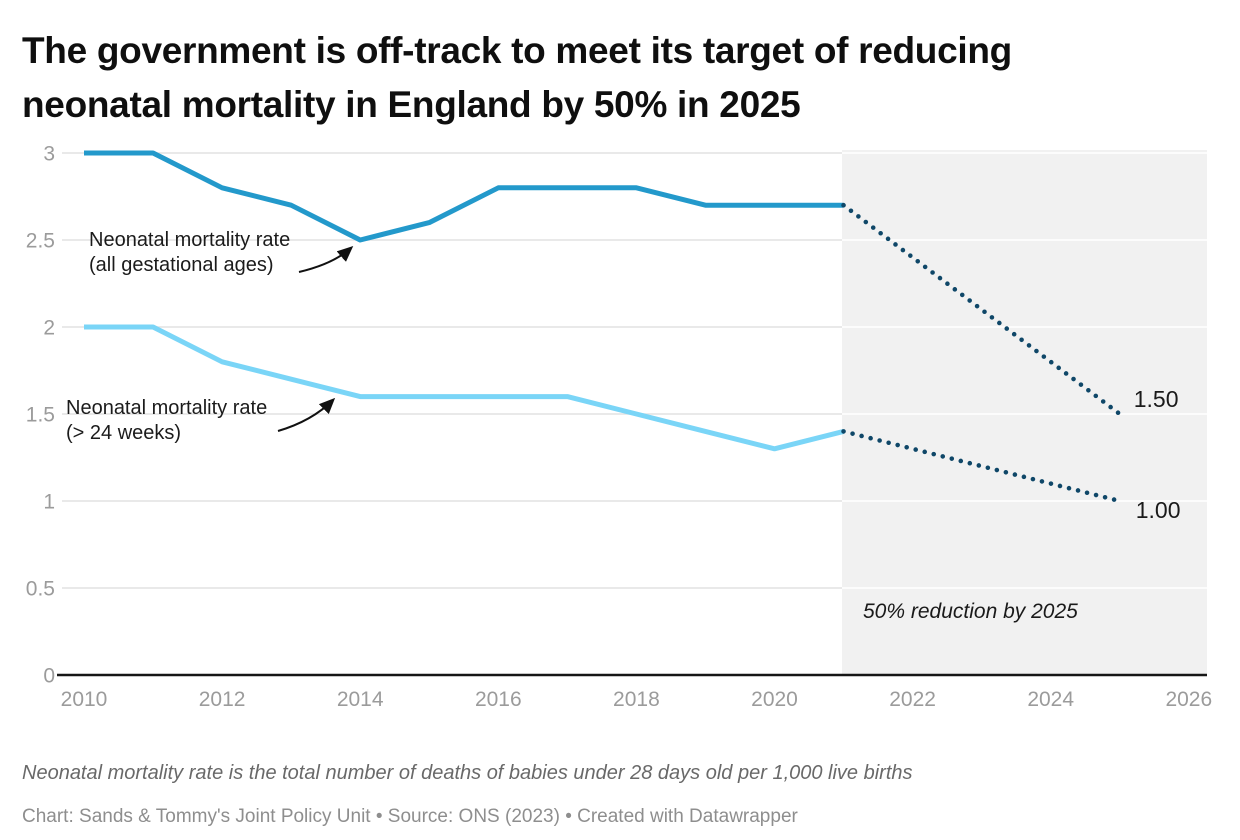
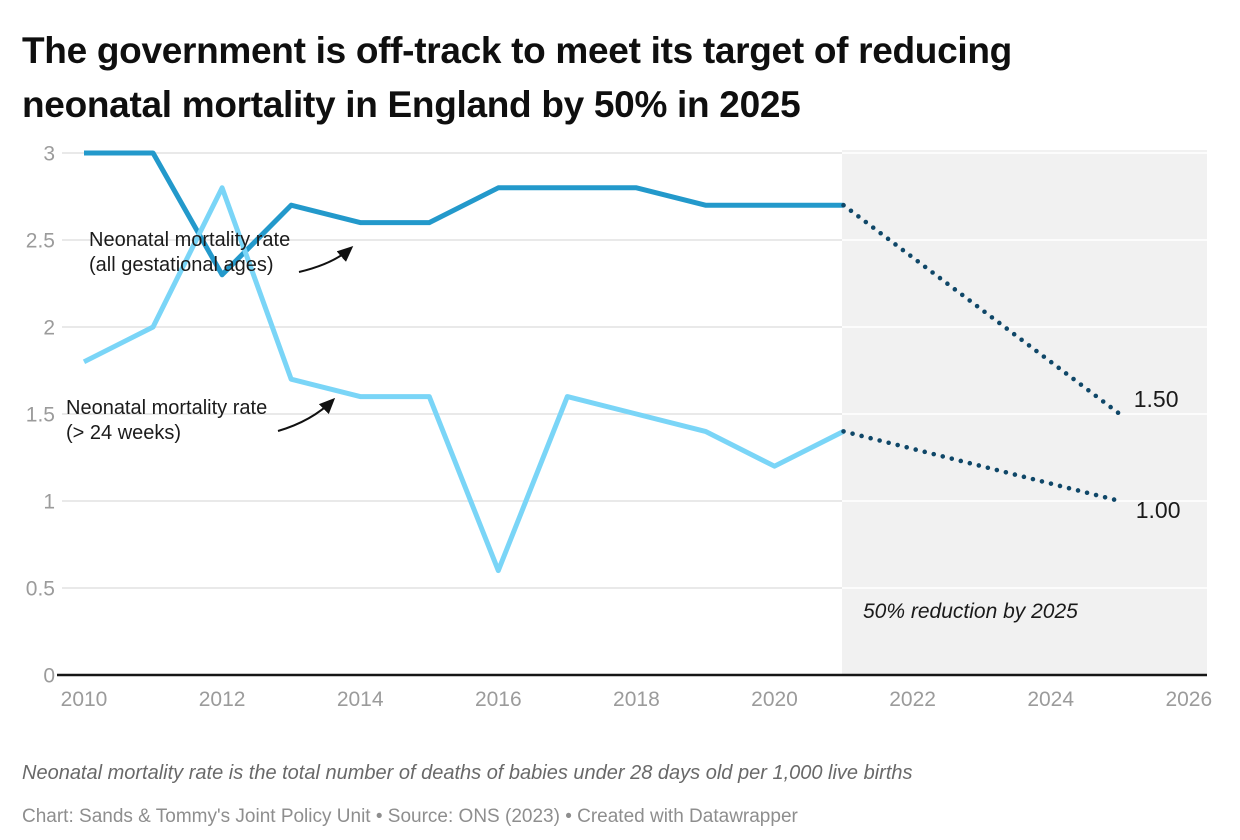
Neonatal mortality rate (> 24 weeks)/2010: 2.0 -> 1.8
Neonatal mortality rate (all gestational ages)/2012: 2.8 -> 2.3
Neonatal mortality rate (> 24 weeks)/2012: 1.8 -> 2.8
Neonatal mortality rate (all gestational ages)/2014: 2.5 -> 2.6
Neonatal mortality rate (> 24 weeks)/2016: 1.6 -> 0.6
Neonatal mortality rate (> 24 weeks)/2020: 1.3 -> 1.2
